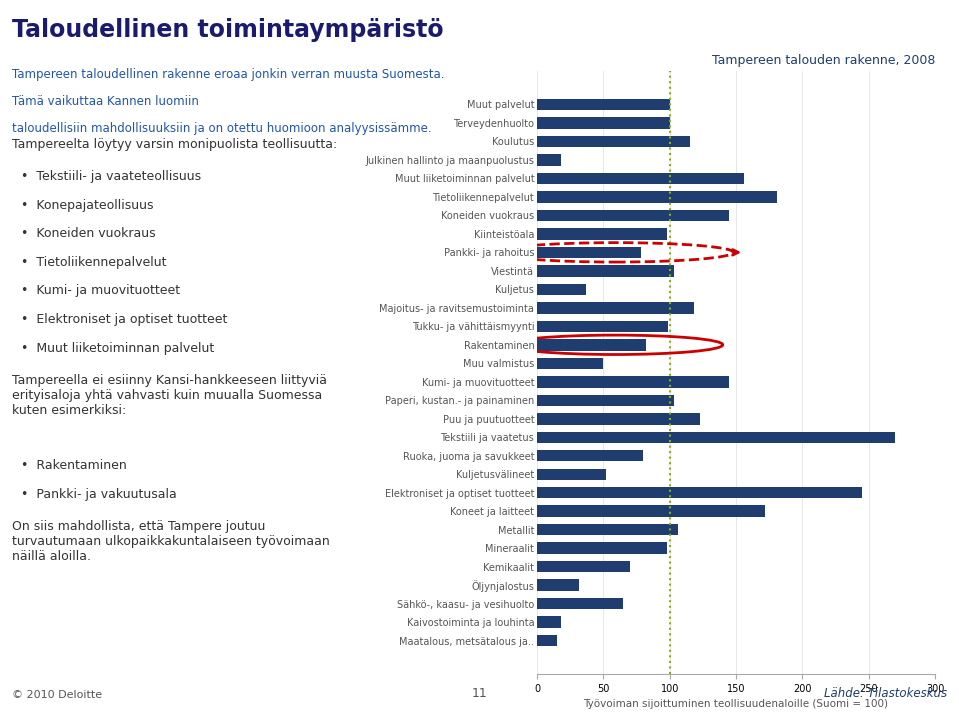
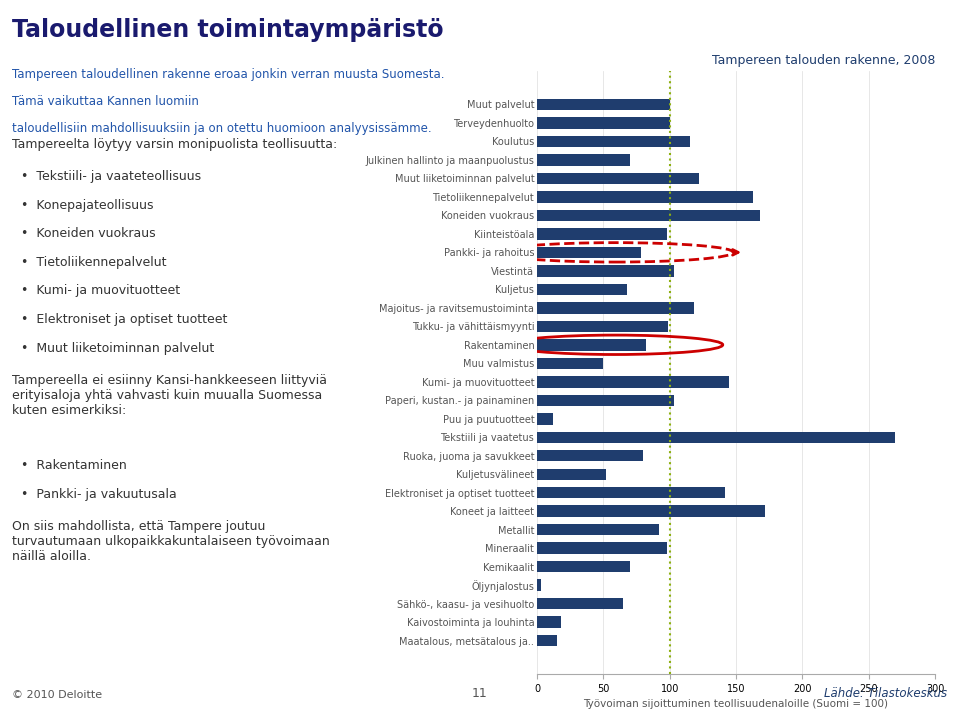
Julkinen hallinto ja maanpuolustus: 18 -> 70
Muut liiketoiminnan palvelut: 156 -> 122
Tietoliikennepalvelut: 181 -> 163
Koneiden vuokraus: 145 -> 168
Kuljetus: 37 -> 68
Puu ja puutuotteet: 123 -> 12
Elektroniset ja optiset tuotteet: 245 -> 142
Metallit: 106 -> 92
Öljynjalostus: 32 -> 3
